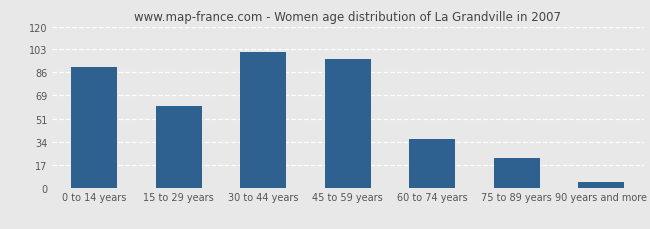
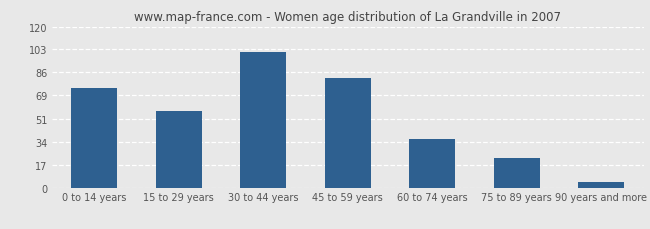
0 to 14 years: 90 -> 74
15 to 29 years: 61 -> 57
45 to 59 years: 96 -> 82
